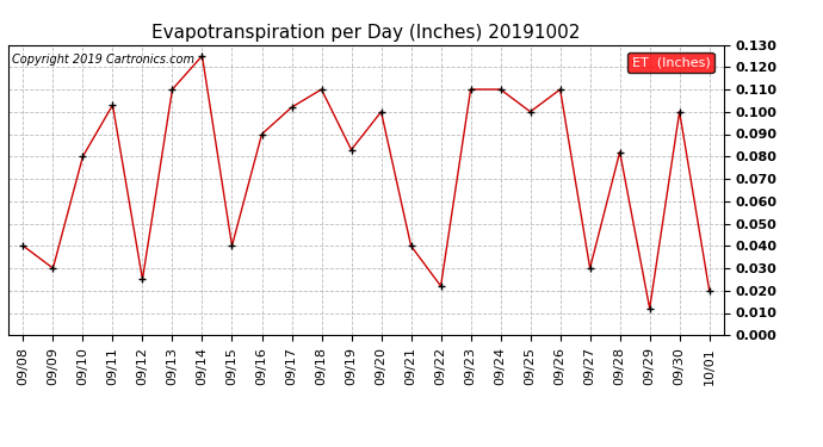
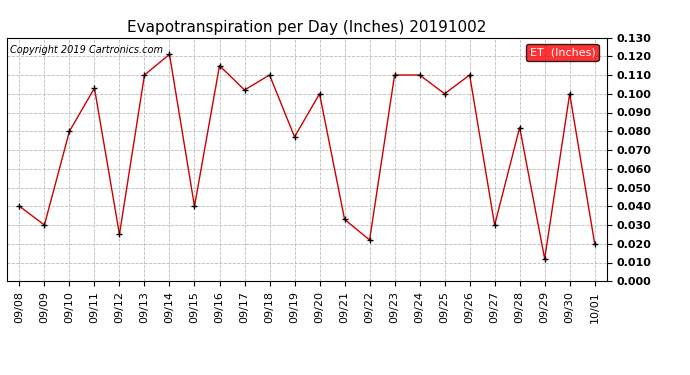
09/14: 0.125 -> 0.121
09/16: 0.090 -> 0.115
09/19: 0.083 -> 0.077
09/21: 0.040 -> 0.033
